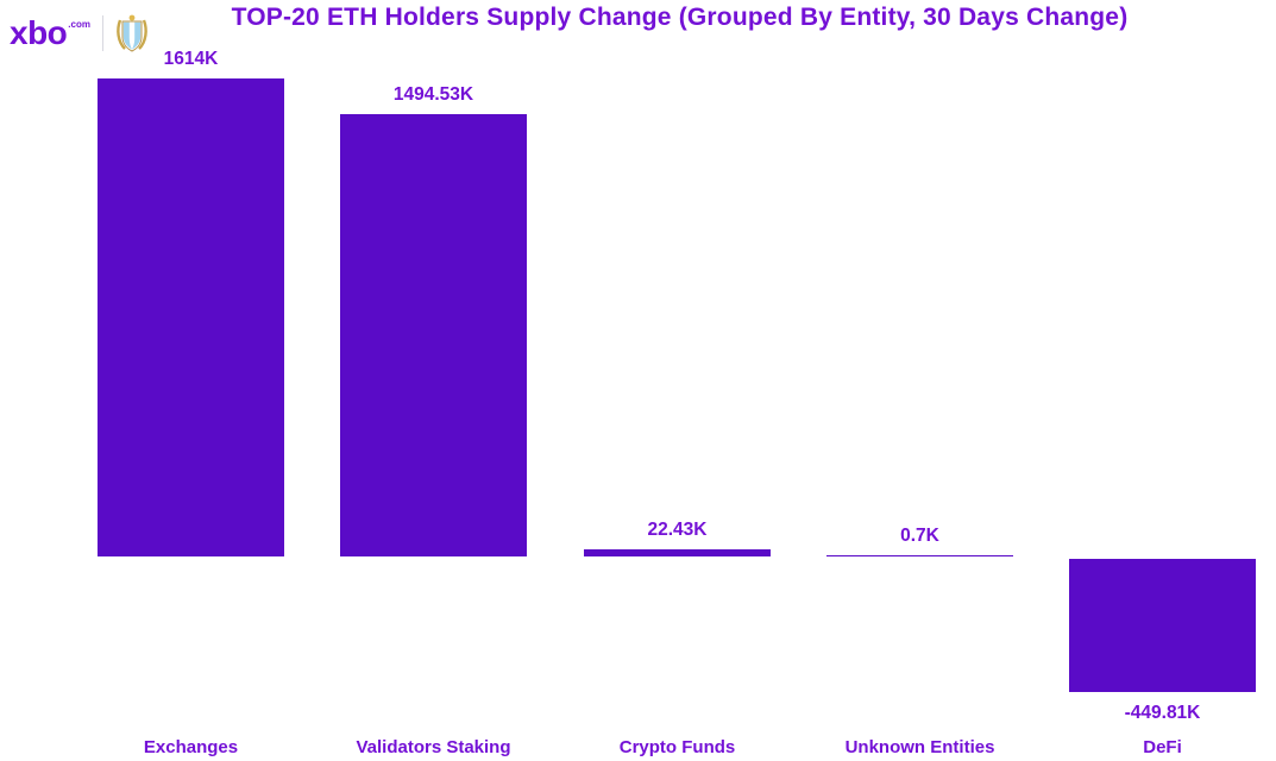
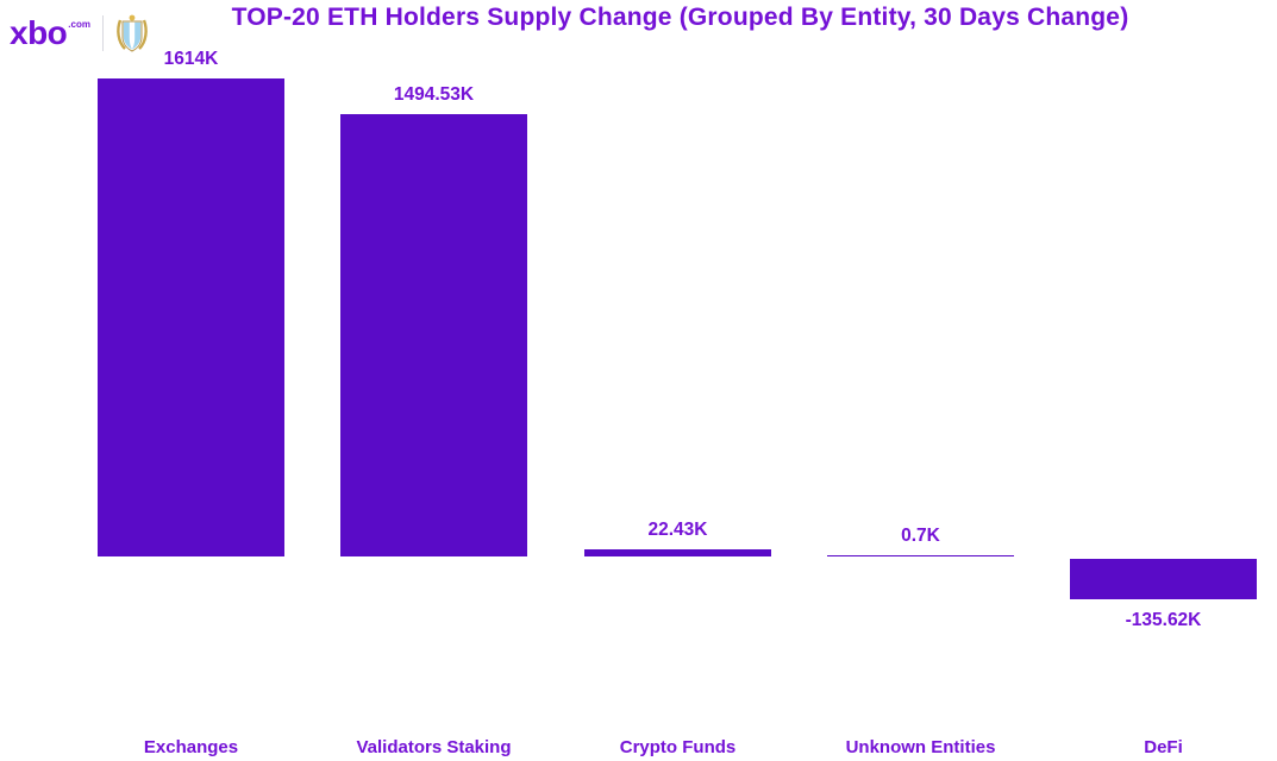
DeFi: -449.81K -> -135.62K
